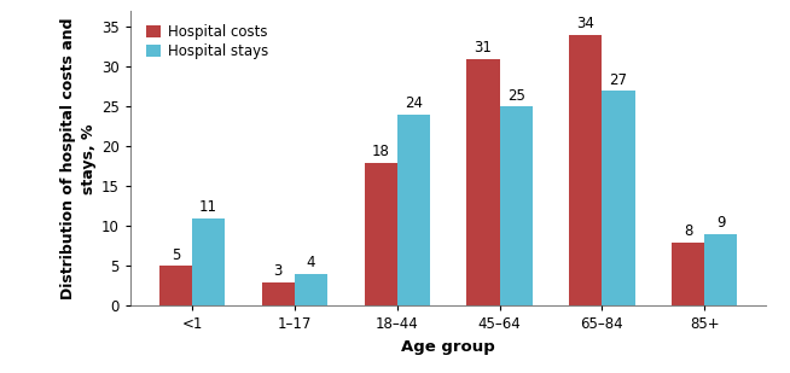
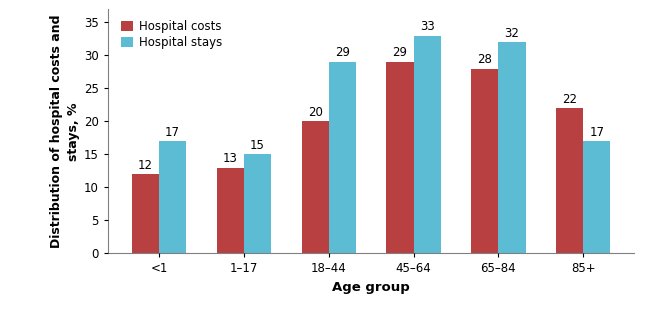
Hospital costs/<1: 5 -> 12
Hospital stays/<1: 11 -> 17
Hospital costs/1–17: 3 -> 13
Hospital stays/1–17: 4 -> 15
Hospital costs/18–44: 18 -> 20
Hospital stays/18–44: 24 -> 29
Hospital costs/45–64: 31 -> 29
Hospital stays/45–64: 25 -> 33
Hospital costs/65–84: 34 -> 28
Hospital stays/65–84: 27 -> 32
Hospital costs/85+: 8 -> 22
Hospital stays/85+: 9 -> 17
